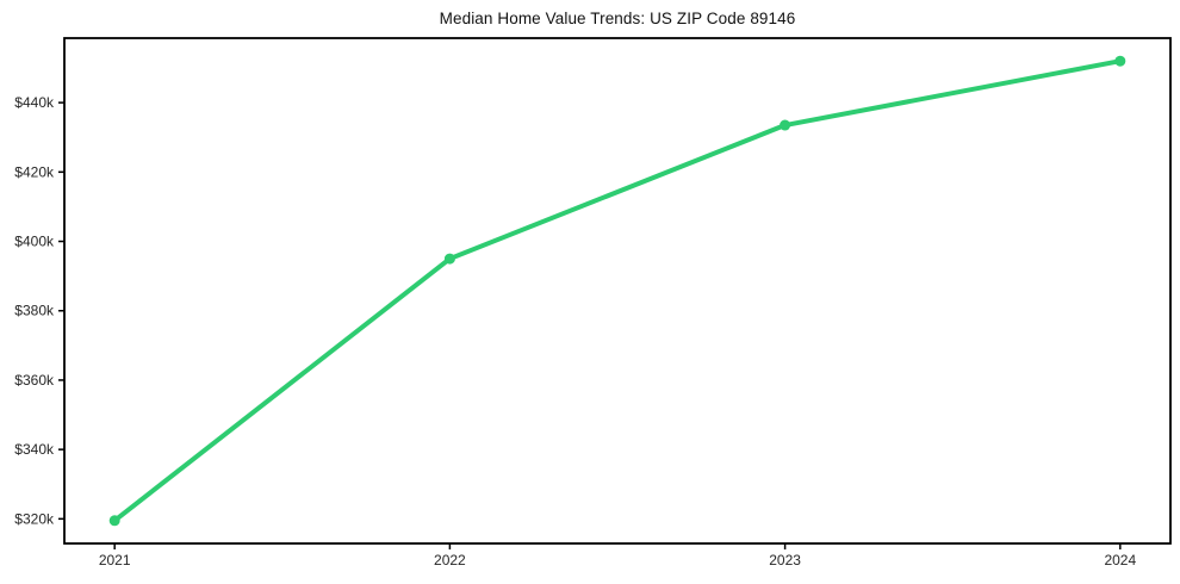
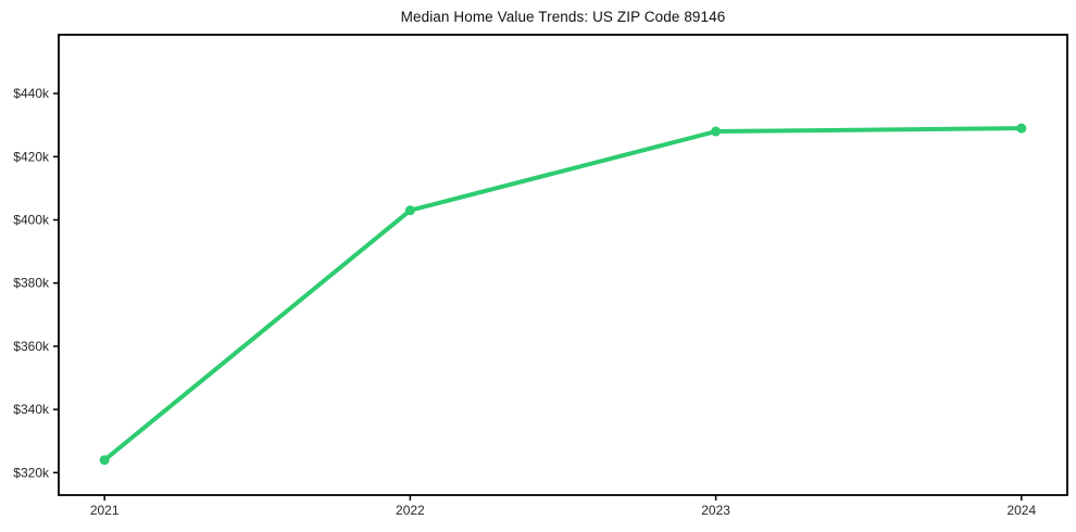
2021: $320k -> $324k
2022: $395k -> $403k
2023: $434k -> $428k
2024: $452k -> $429k
